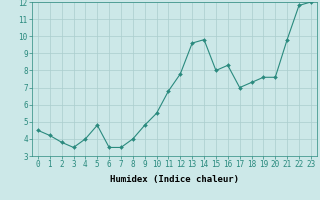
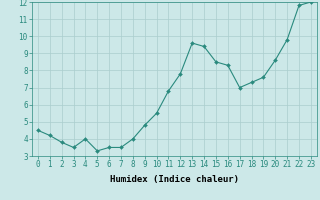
5: 4.8 -> 3.3
14: 9.8 -> 9.4
15: 8.0 -> 8.5
20: 7.6 -> 8.6
